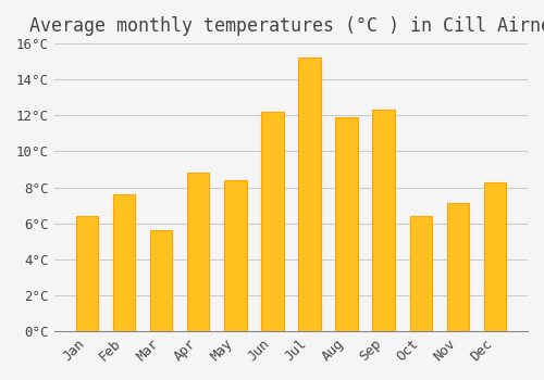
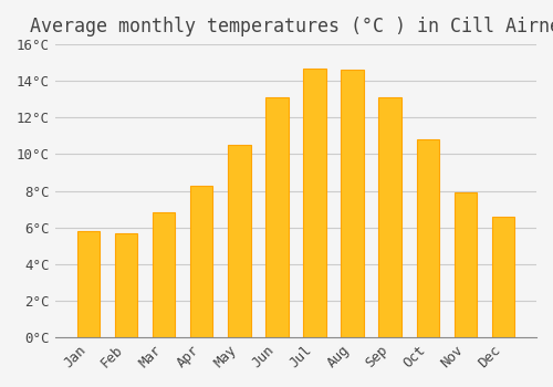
Jan: 6.4°C -> 5.8°C
Feb: 7.6°C -> 5.7°C
Mar: 5.6°C -> 6.8°C
Apr: 8.8°C -> 8.3°C
May: 8.4°C -> 10.5°C
Jun: 12.2°C -> 13.1°C
Jul: 15.2°C -> 14.7°C
Aug: 11.9°C -> 14.6°C
Sep: 12.3°C -> 13.1°C
Oct: 6.4°C -> 10.8°C
Nov: 7.1°C -> 7.9°C
Dec: 8.3°C -> 6.6°C
